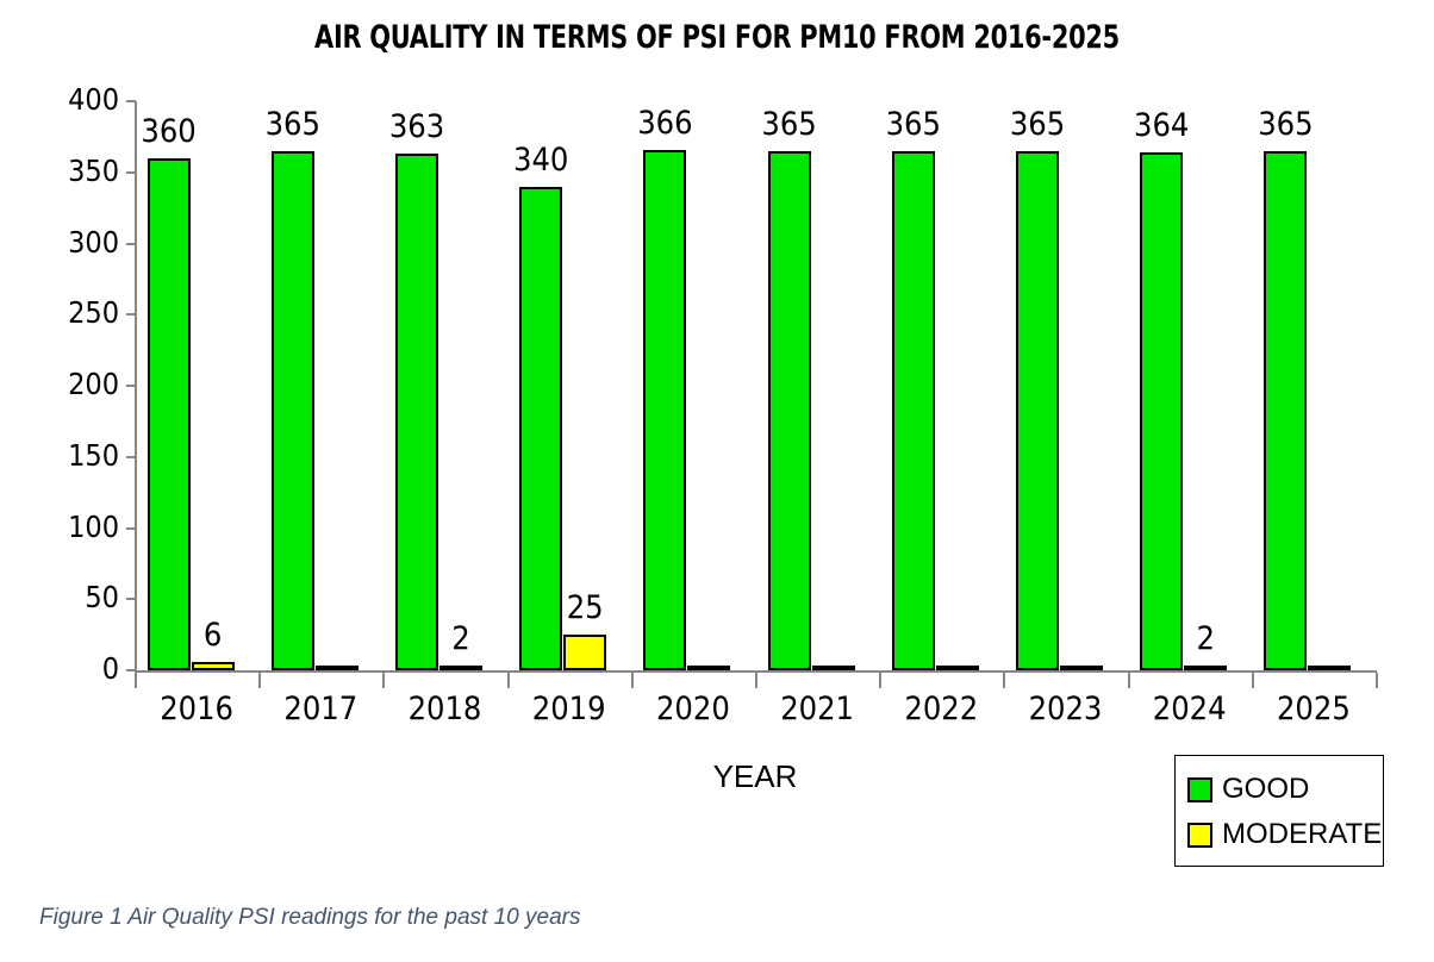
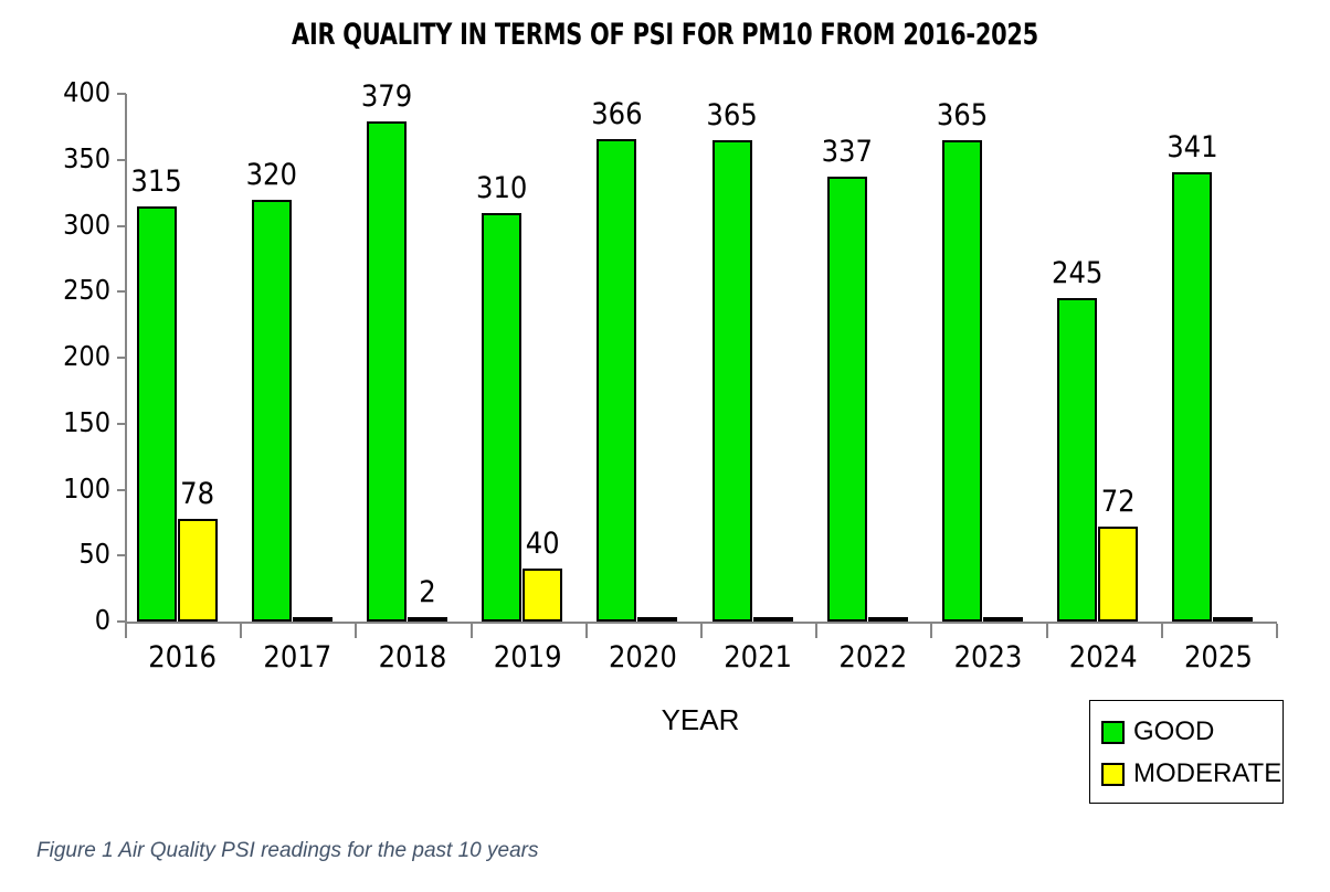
GOOD/2016: 360 -> 315
MODERATE/2016: 6 -> 78
GOOD/2017: 365 -> 320
GOOD/2018: 363 -> 379
GOOD/2019: 340 -> 310
MODERATE/2019: 25 -> 40
GOOD/2022: 365 -> 337
GOOD/2024: 364 -> 245
MODERATE/2024: 2 -> 72
GOOD/2025: 365 -> 341
